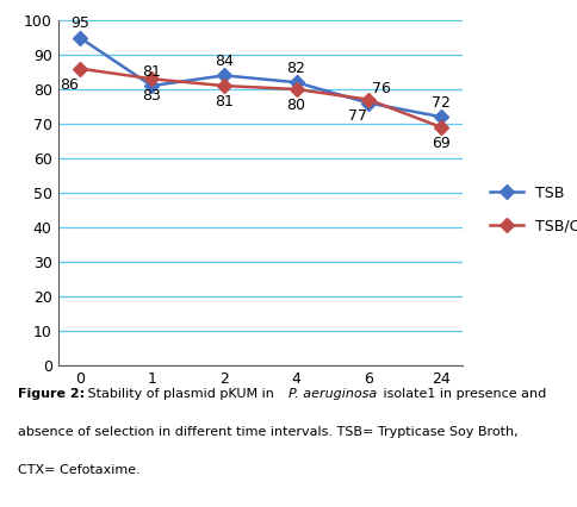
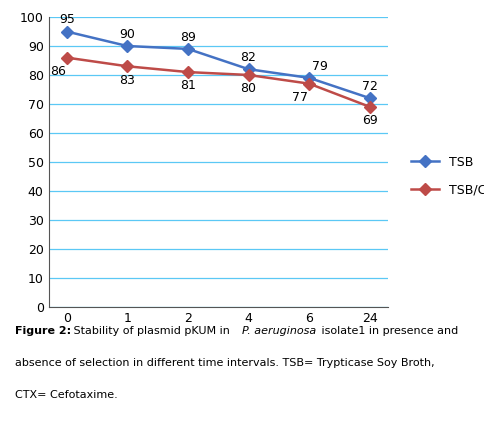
TSB/1: 81 -> 90
TSB/2: 84 -> 89
TSB/6: 76 -> 79
